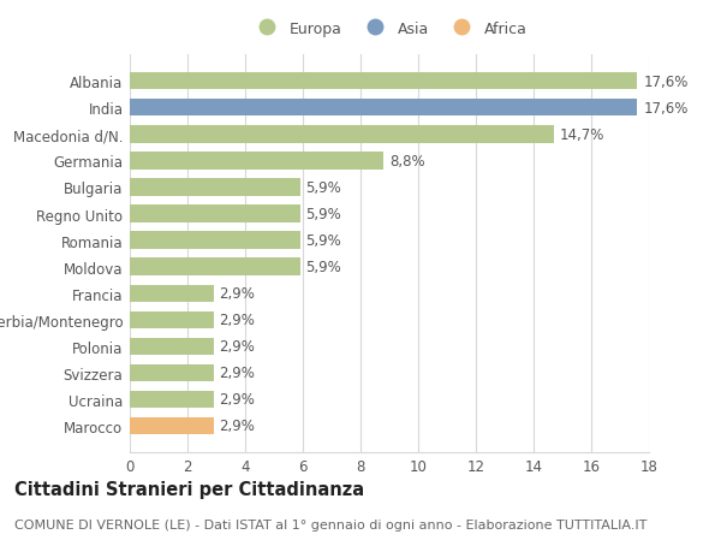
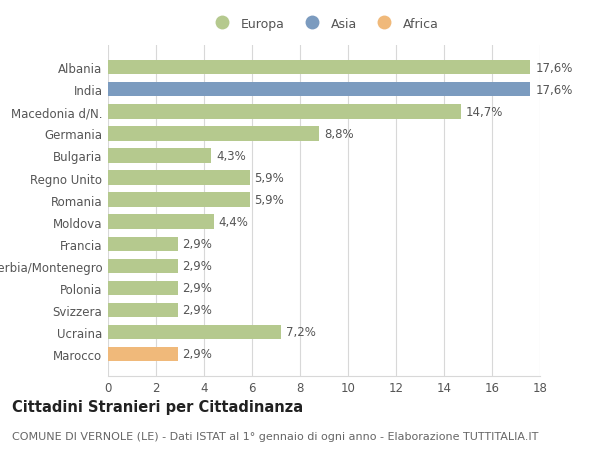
Bulgaria: 5,9% -> 4,3%
Moldova: 5,9% -> 4,4%
Ucraina: 2,9% -> 7,2%
